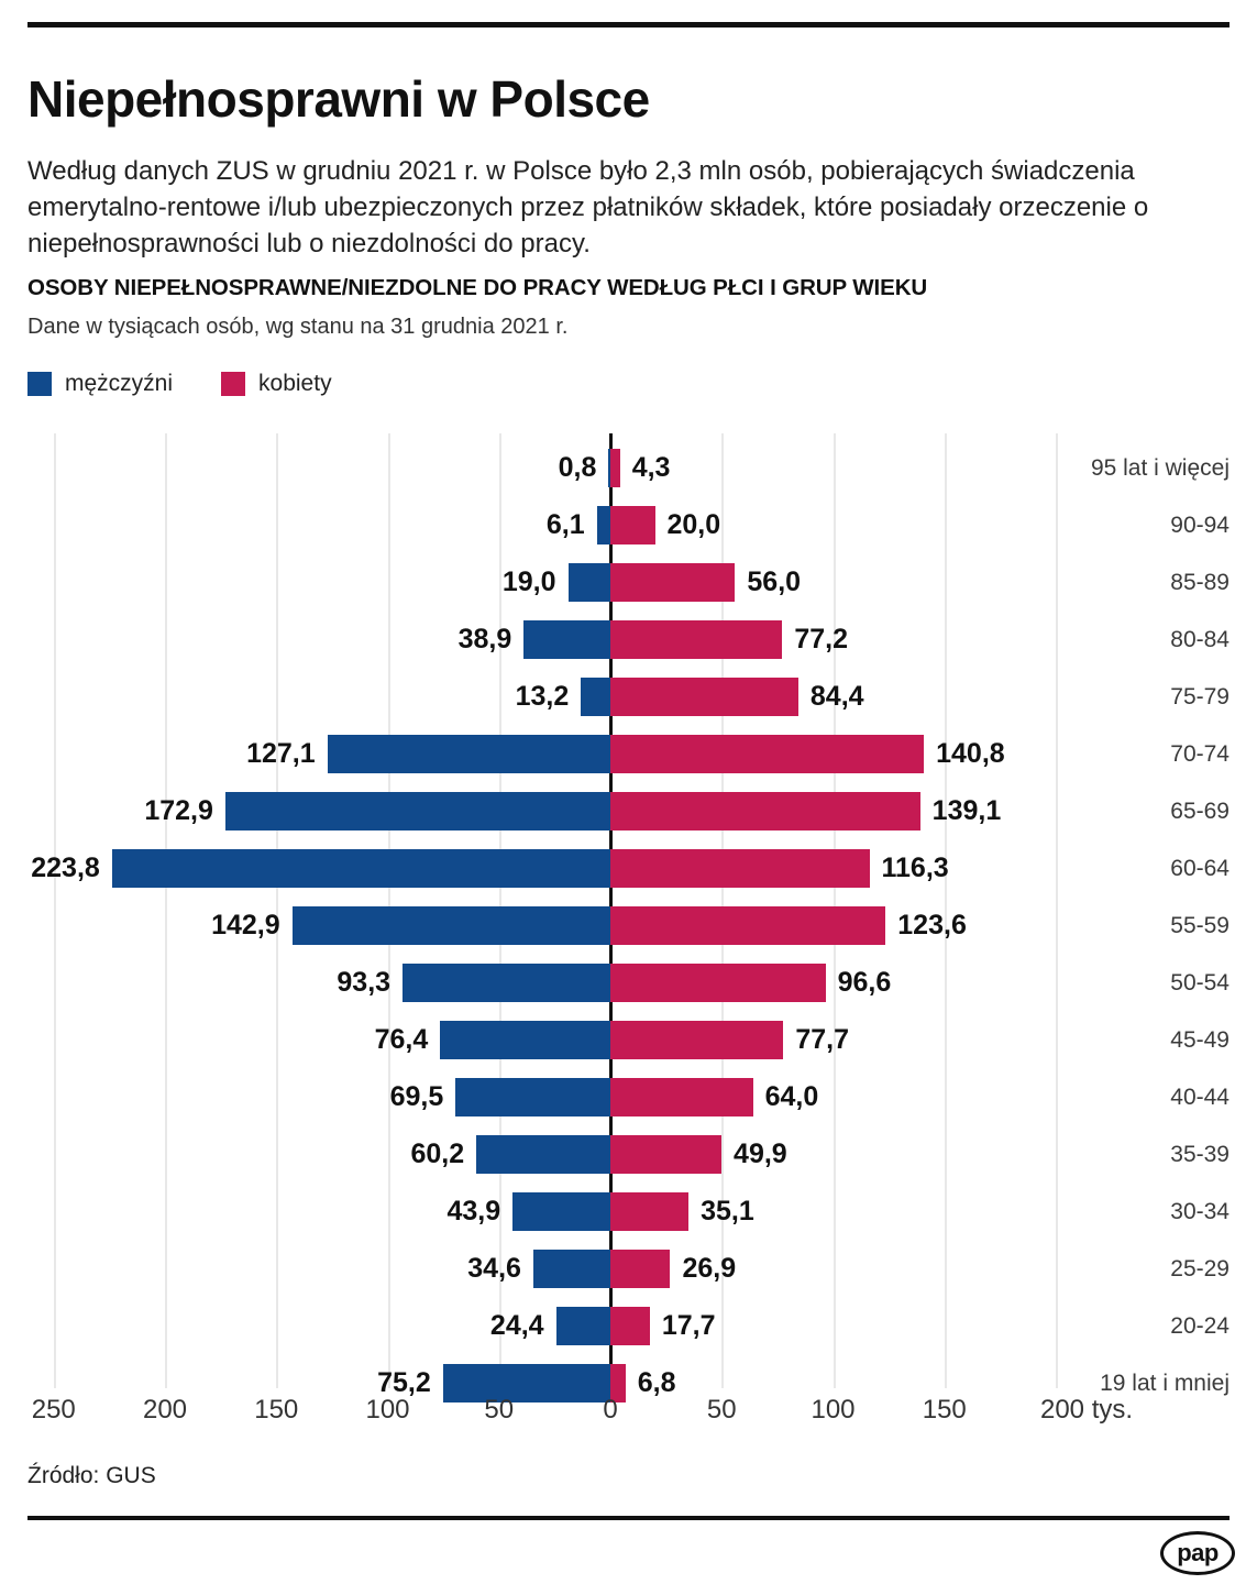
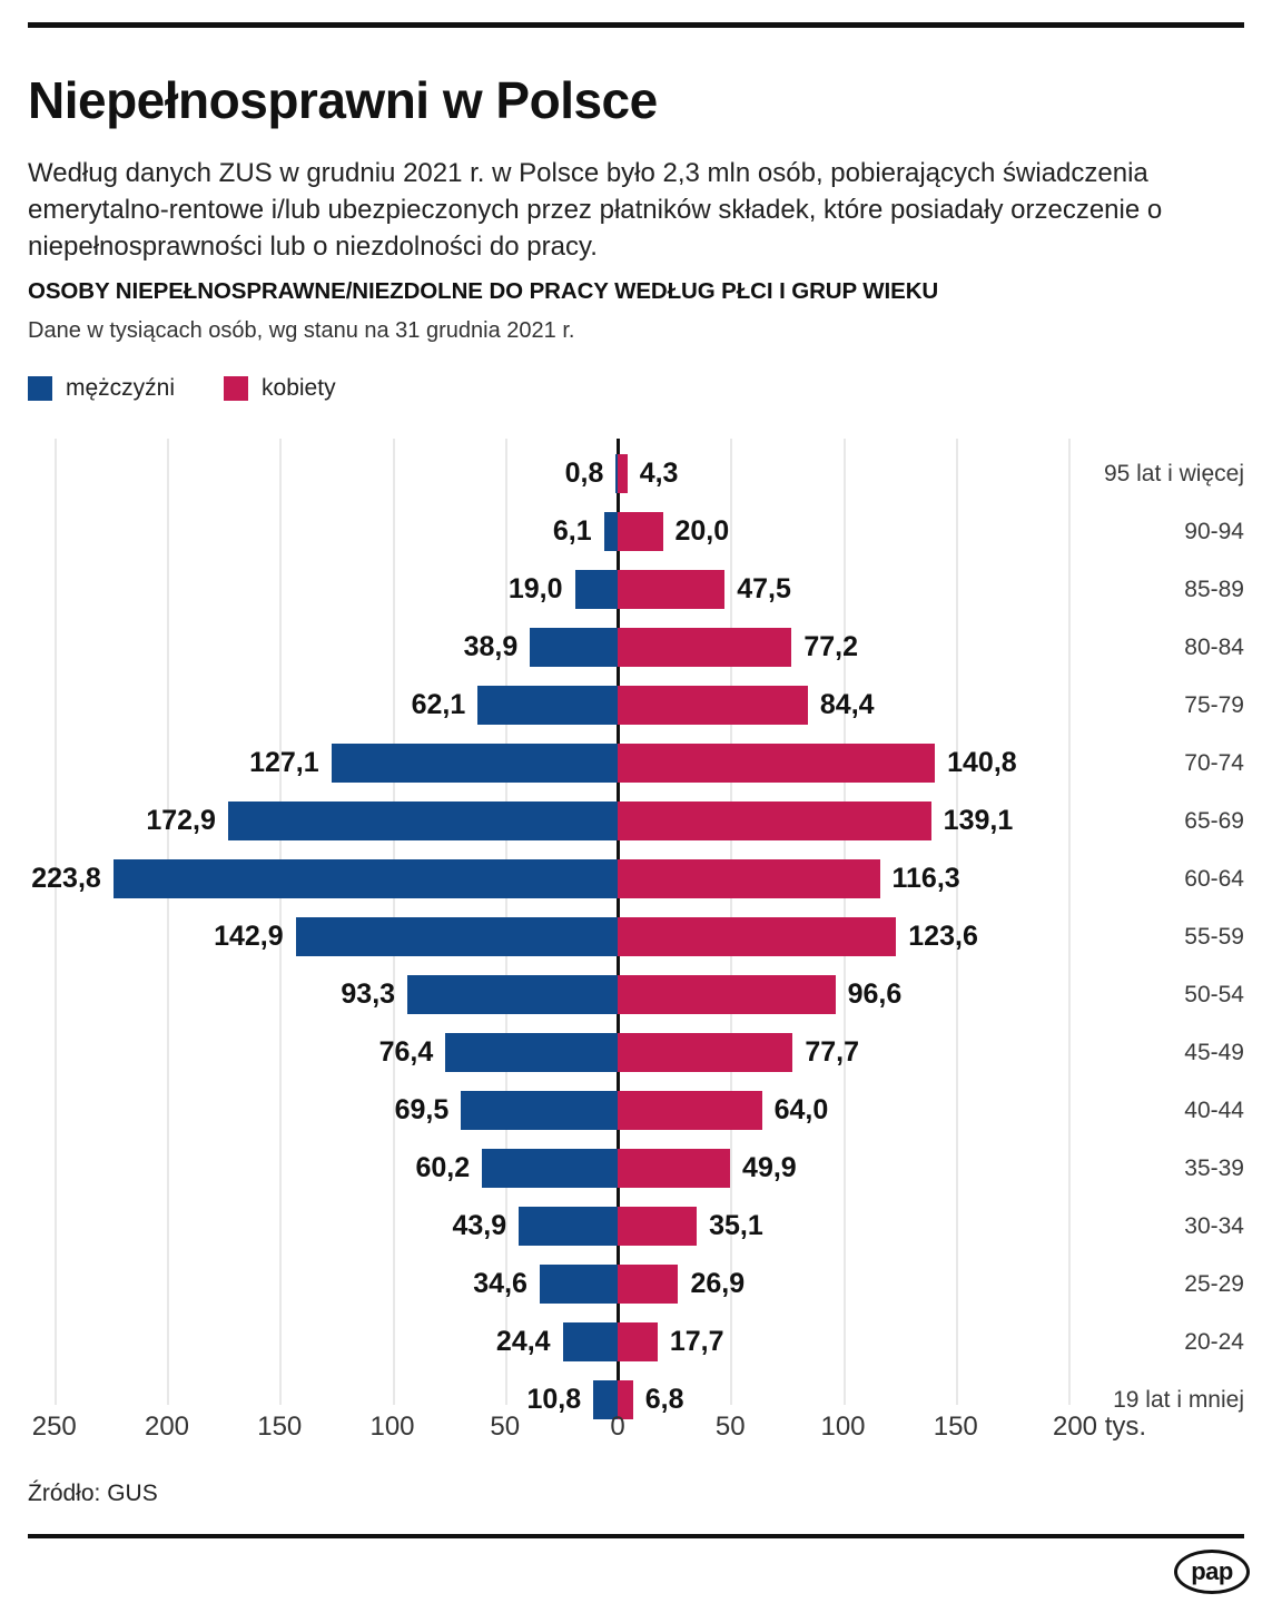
kobiety/85-89: 56,0 -> 47,5
mężczyźni/75-79: 13,2 -> 62,1
mężczyźni/19 lat i mniej: 75,2 -> 10,8
